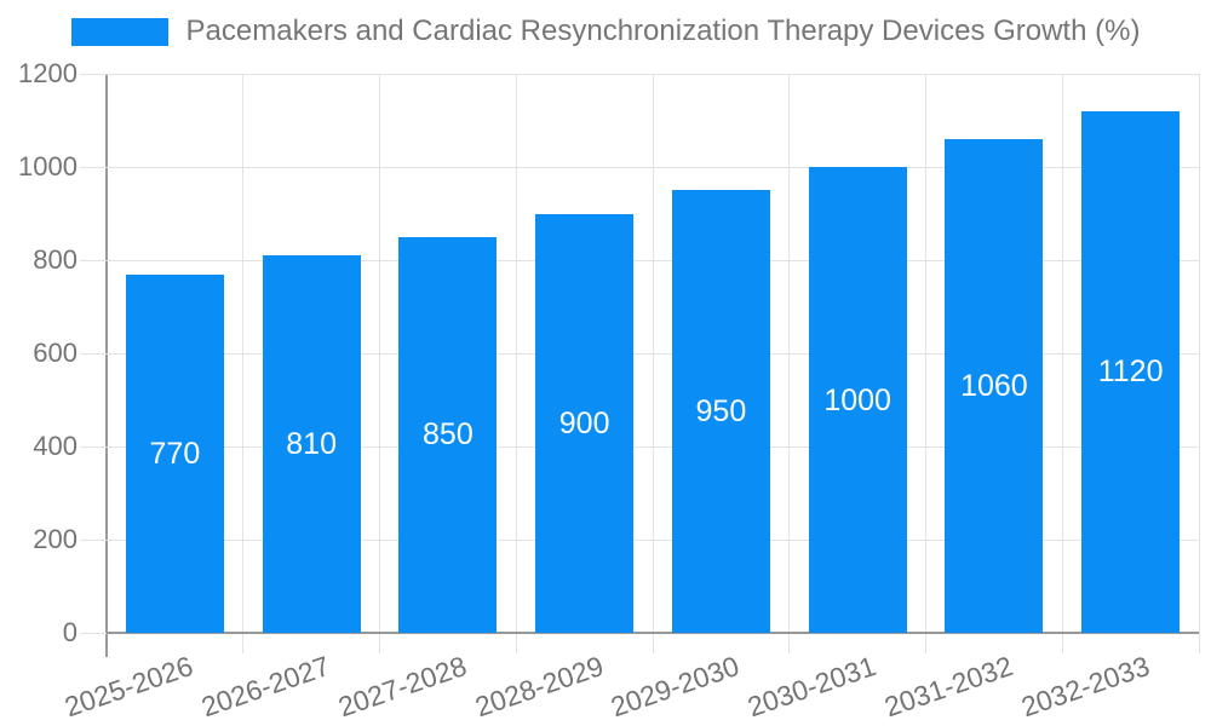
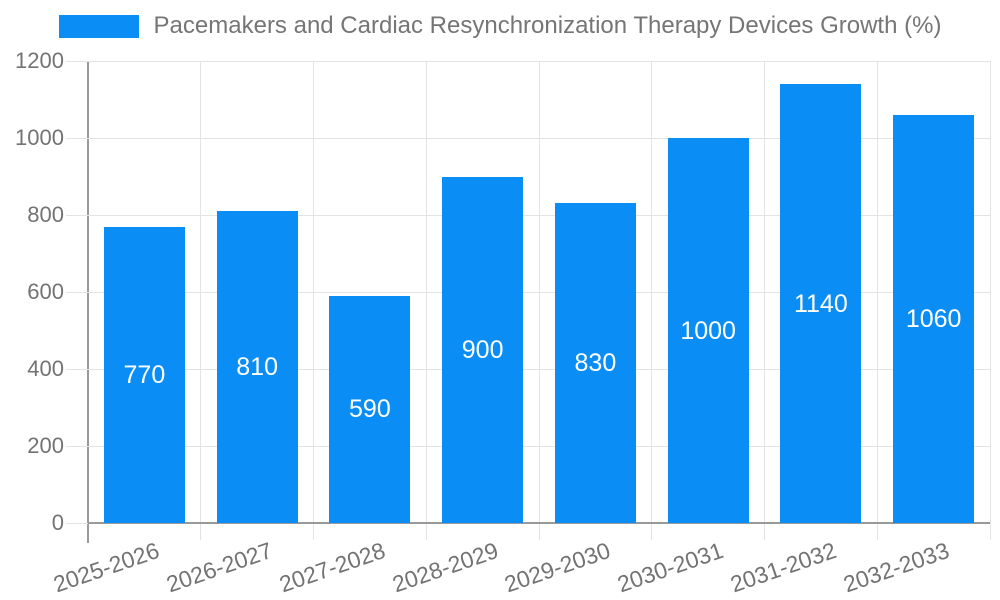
2027-2028: 850 -> 590
2029-2030: 950 -> 830
2031-2032: 1060 -> 1140
2032-2033: 1120 -> 1060
